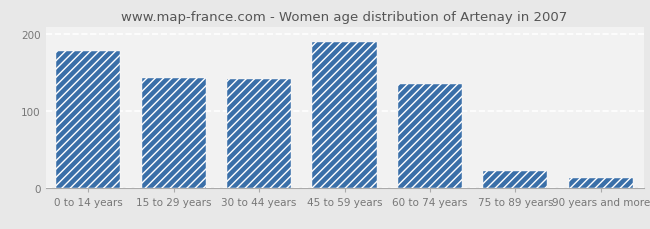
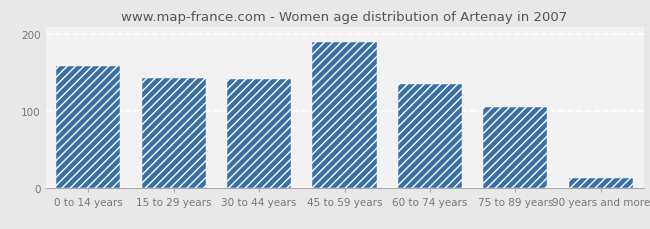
0 to 14 years: 178 -> 158
75 to 89 years: 22 -> 105
